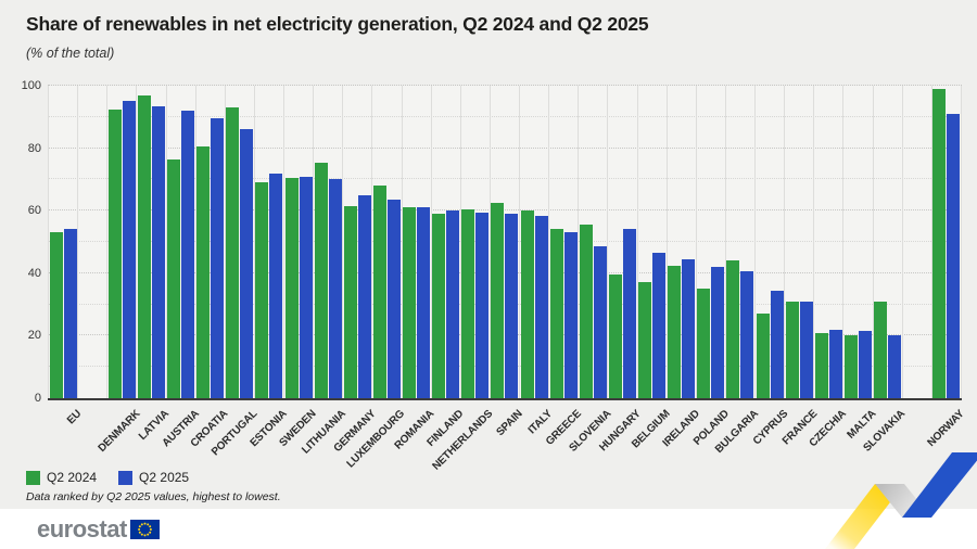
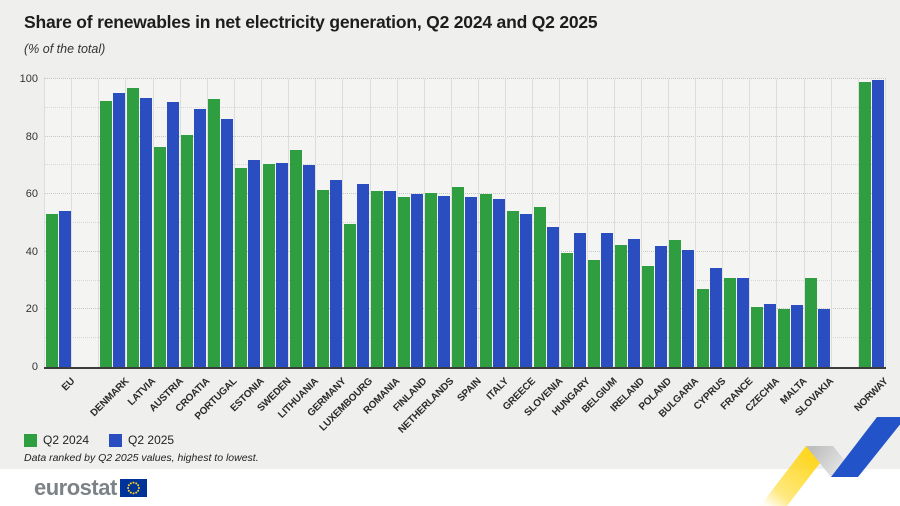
Q2 2024/LUXEMBOURG: 68 -> 50
Q2 2025/HUNGARY: 54 -> 46
Q2 2025/NORWAY: 91 -> 100
